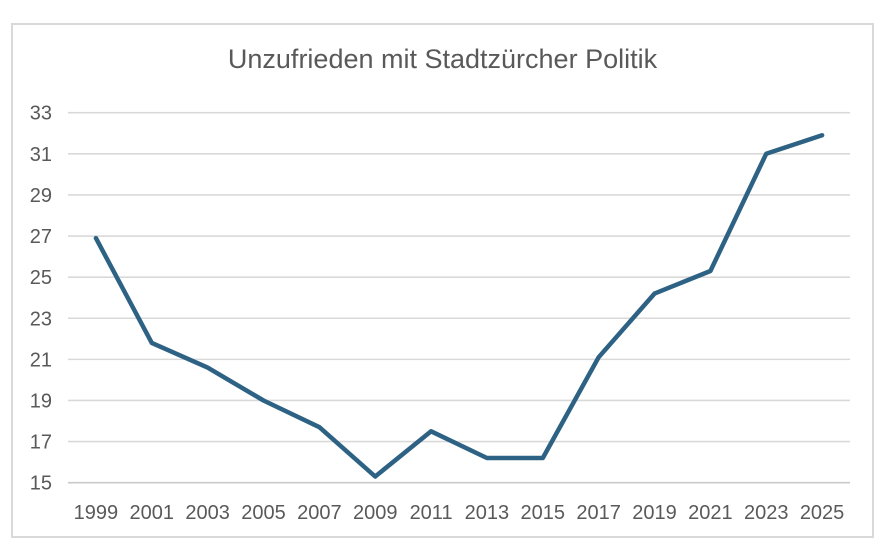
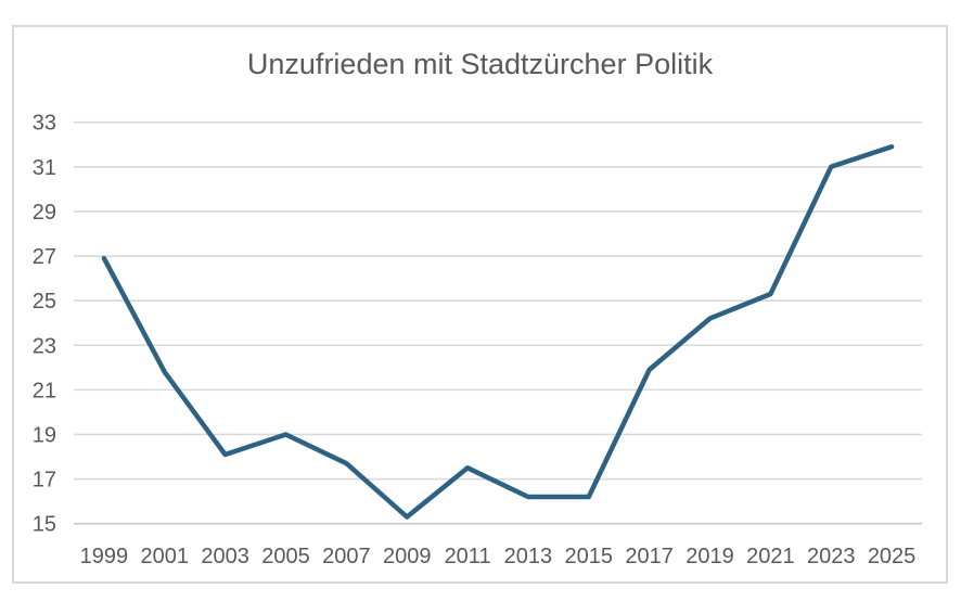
2003: 20.6 -> 18.1
2017: 21.1 -> 21.9
